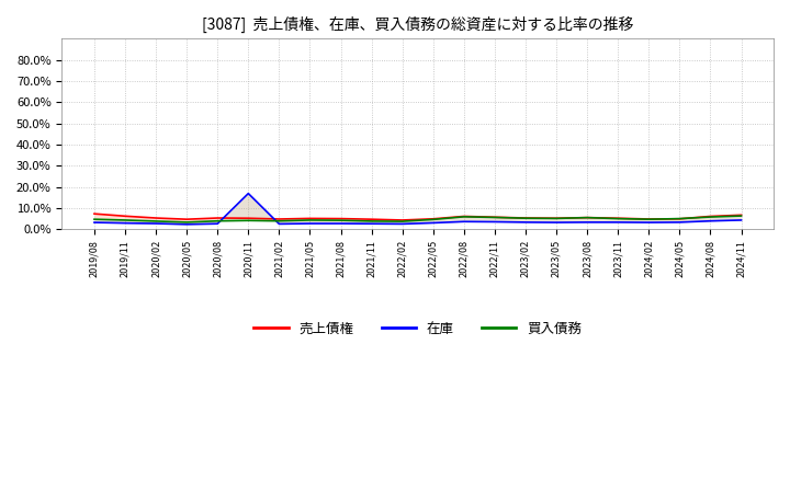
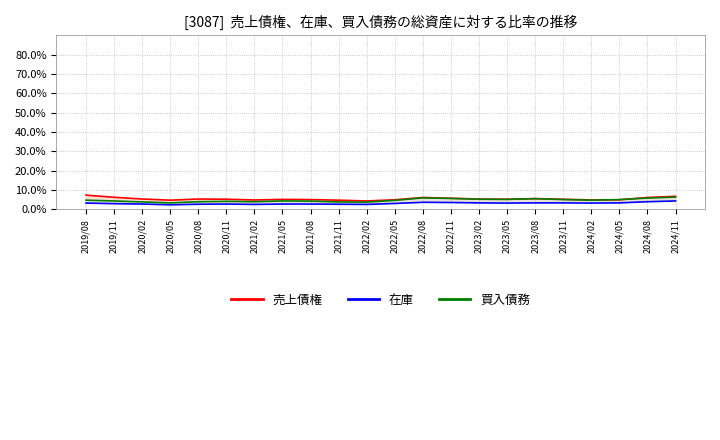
在庫/2020/11: 17% -> 3%
